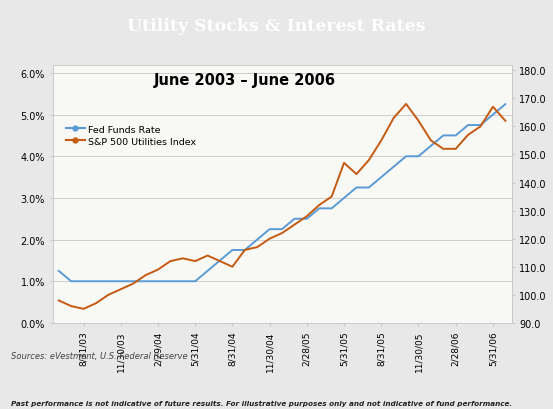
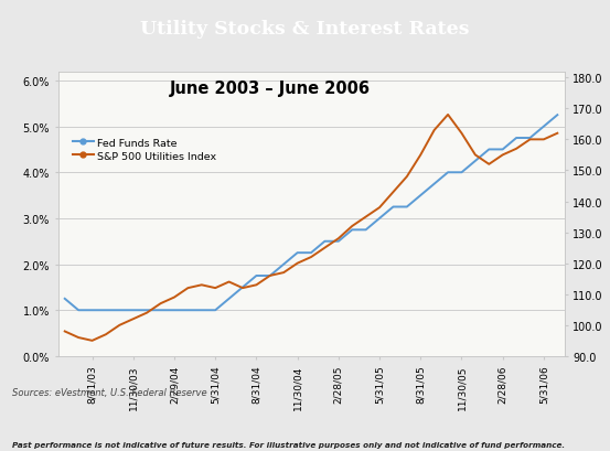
S&P 500 Utilities Index/8/31/04: 110 -> 113
S&P 500 Utilities Index/5/31/05: 147 -> 138
S&P 500 Utilities Index/2/28/06: 152 -> 155
S&P 500 Utilities Index/5/31/06: 167 -> 160
